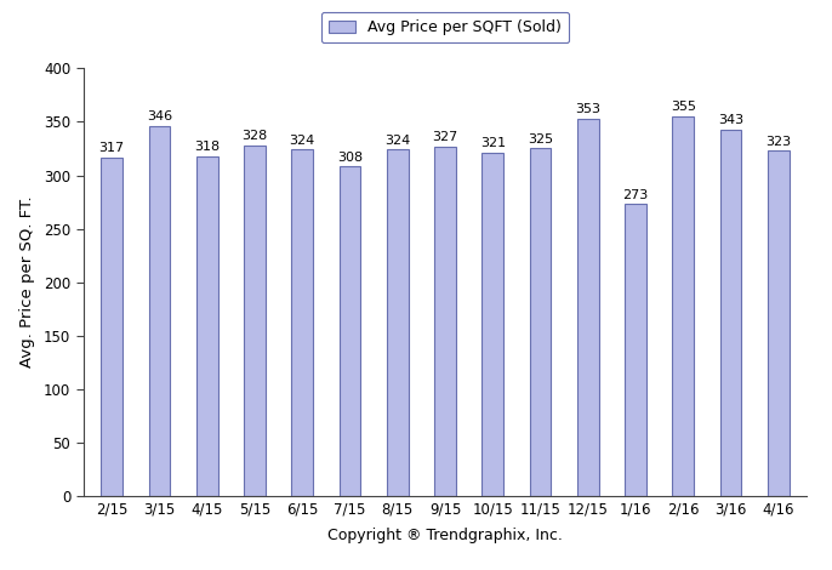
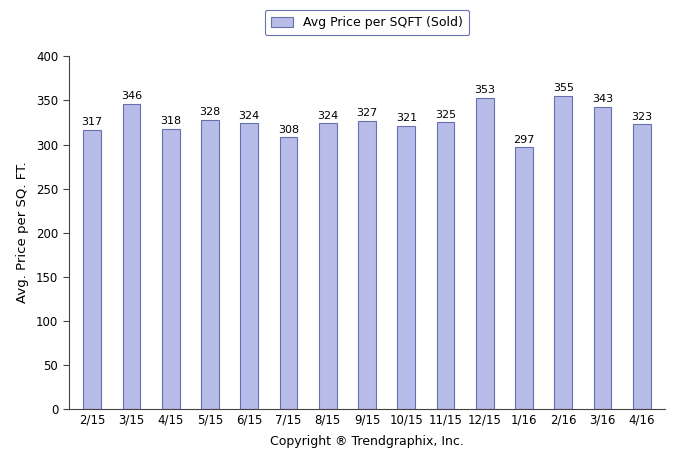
1/16: 273 -> 297
